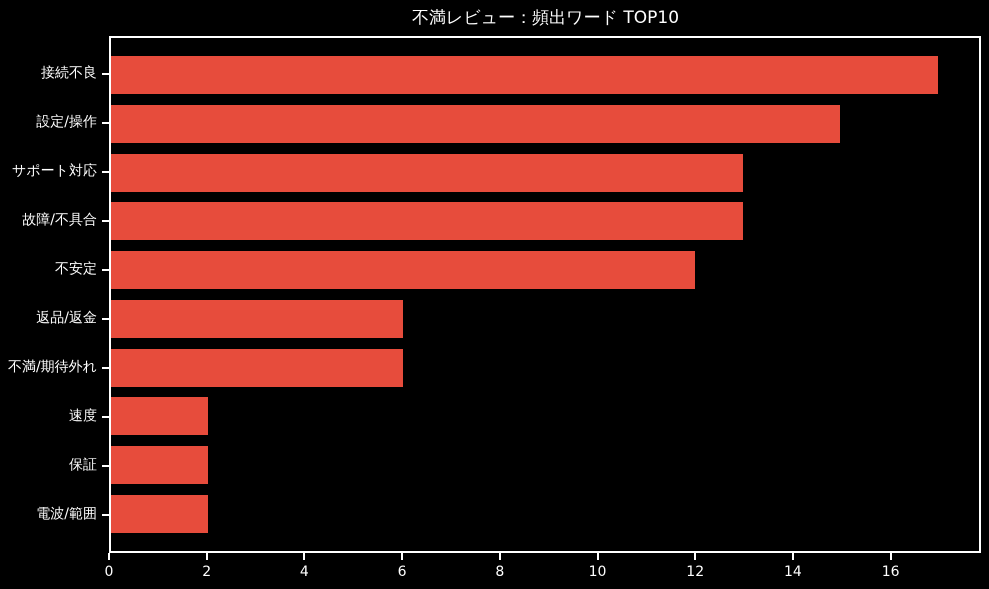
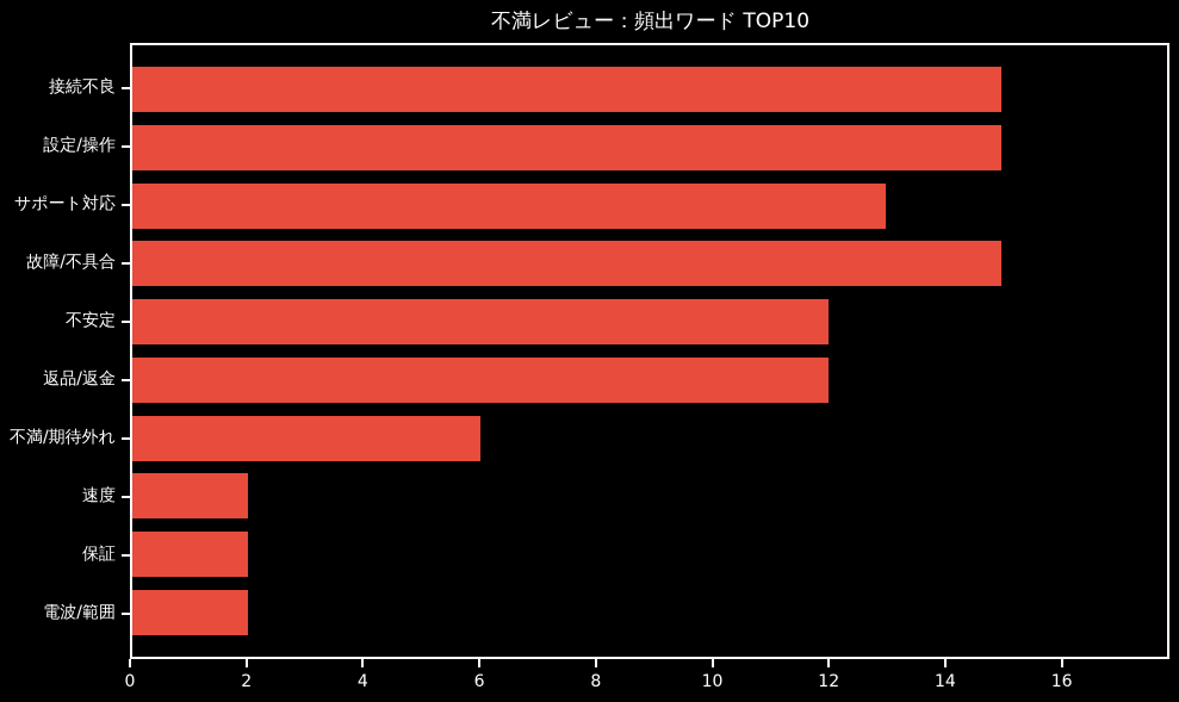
接続不良: 17 -> 15
故障/不具合: 13 -> 15
返品/返金: 6 -> 12
